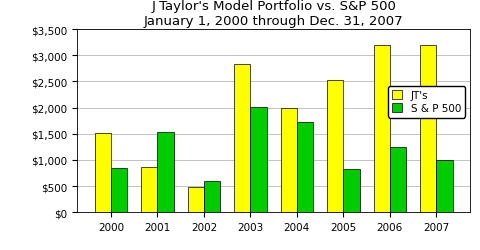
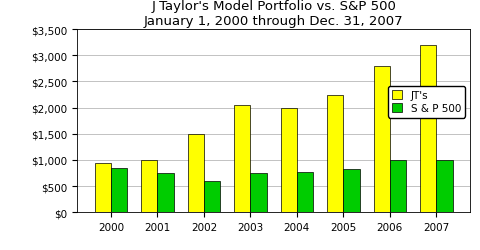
JT's/2000: $1,520 -> $950
JT's/2001: $860 -> $1,000
S & P 500/2001: $1,540 -> $750
JT's/2002: $480 -> $1,500
JT's/2003: $2,840 -> $2,050
S & P 500/2003: $2,020 -> $750
S & P 500/2004: $1,720 -> $780
JT's/2005: $2,520 -> $2,250
JT's/2006: $3,200 -> $2,800
S & P 500/2006: $1,240 -> $1,000
